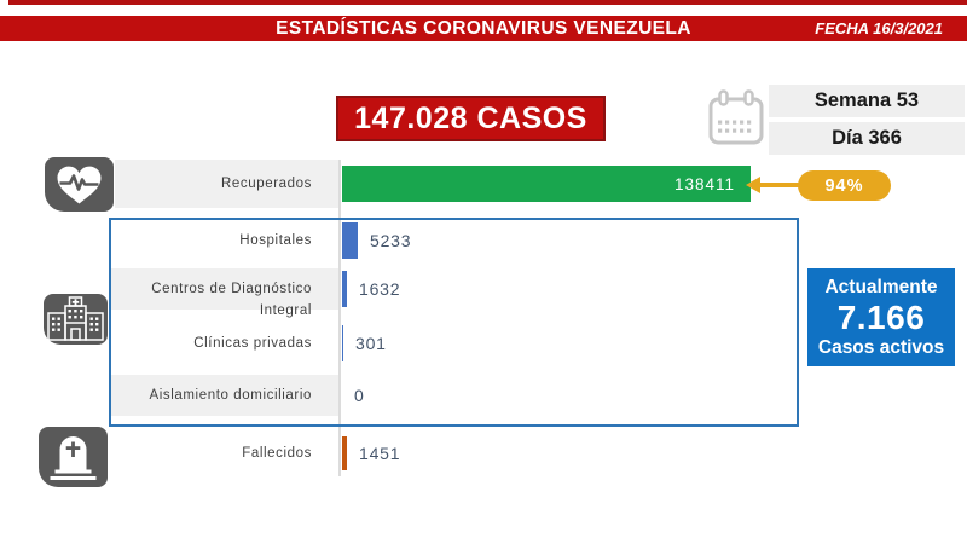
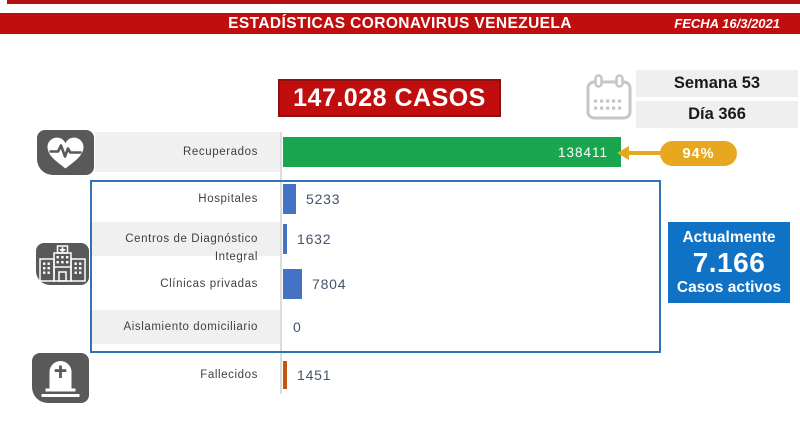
Clínicas privadas: 301 -> 7804
